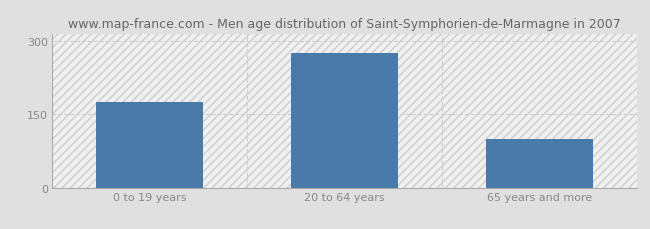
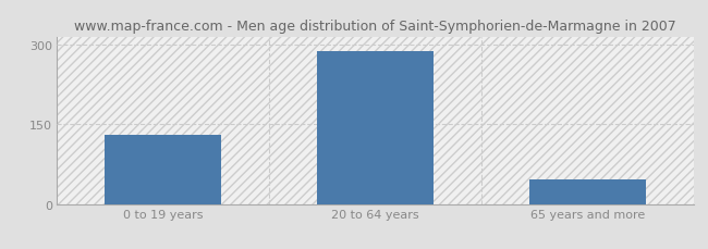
0 to 19 years: 175 -> 130
20 to 64 years: 275 -> 287
65 years and more: 100 -> 47
